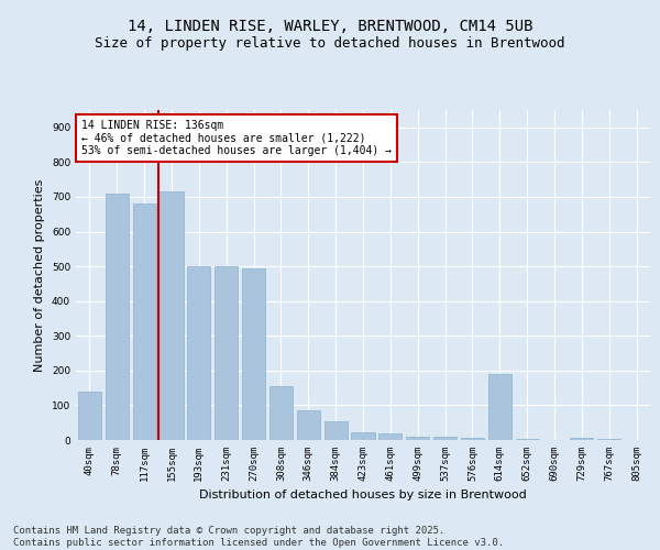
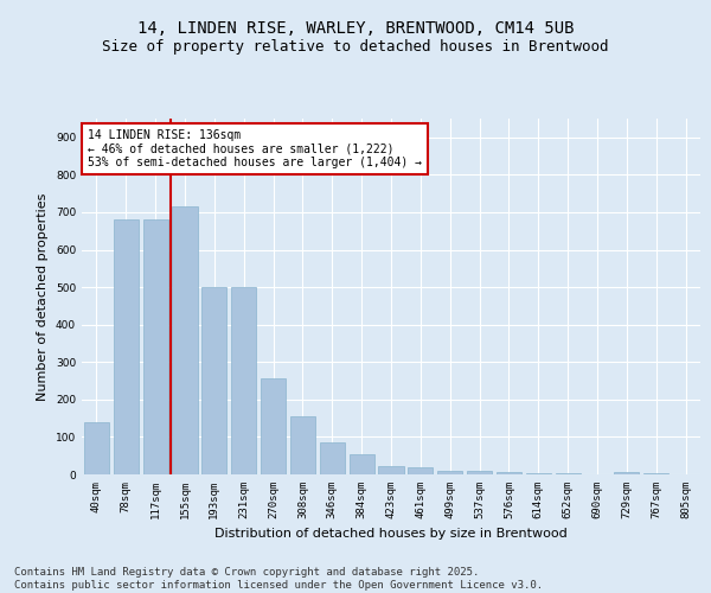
78sqm: 710 -> 680
270sqm: 495 -> 255
614sqm: 190 -> 4
